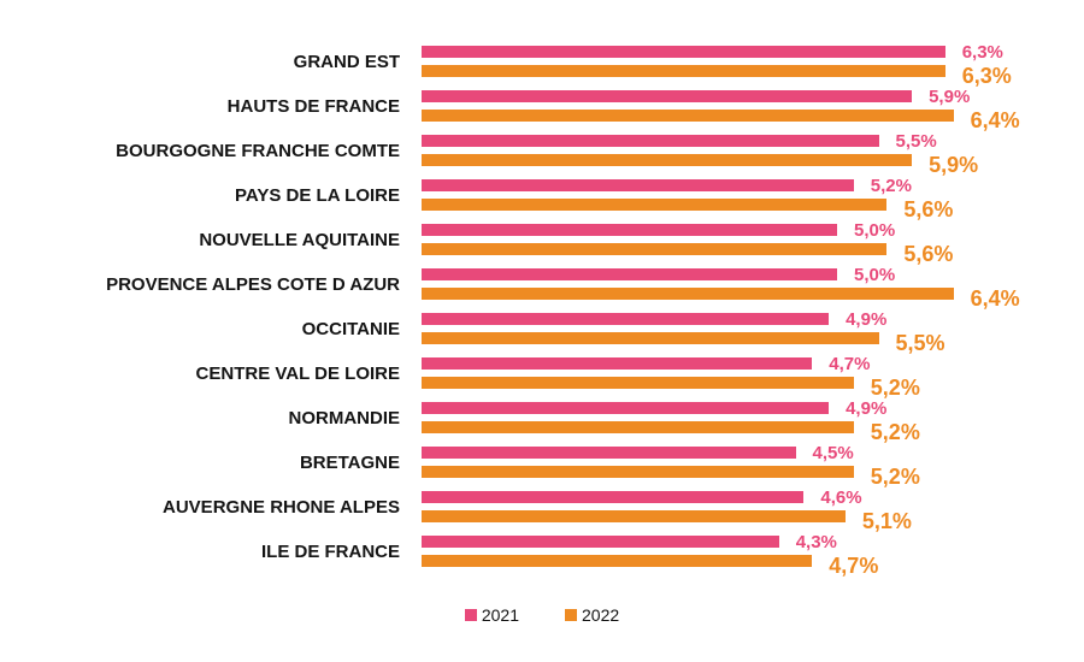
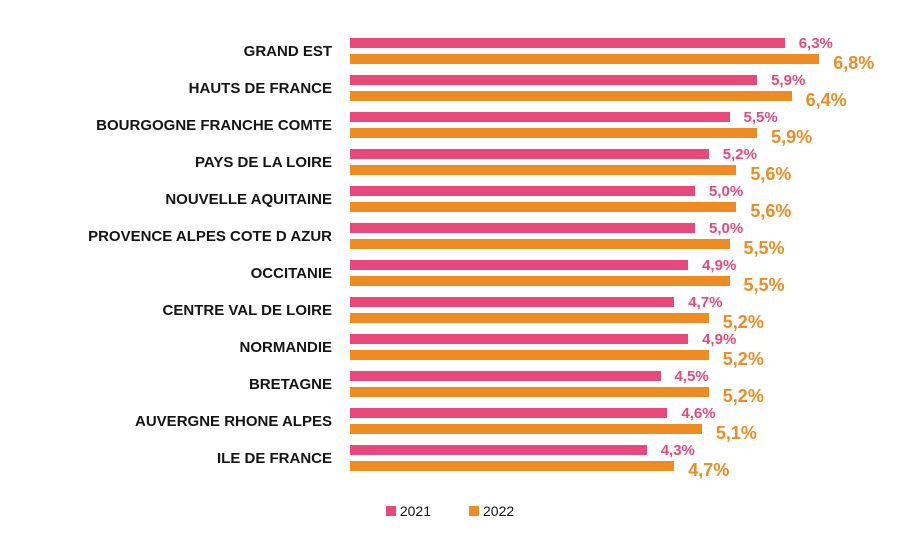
2022/GRAND EST: 6,3% -> 6,8%
2022/PROVENCE ALPES COTE D AZUR: 6,4% -> 5,5%
